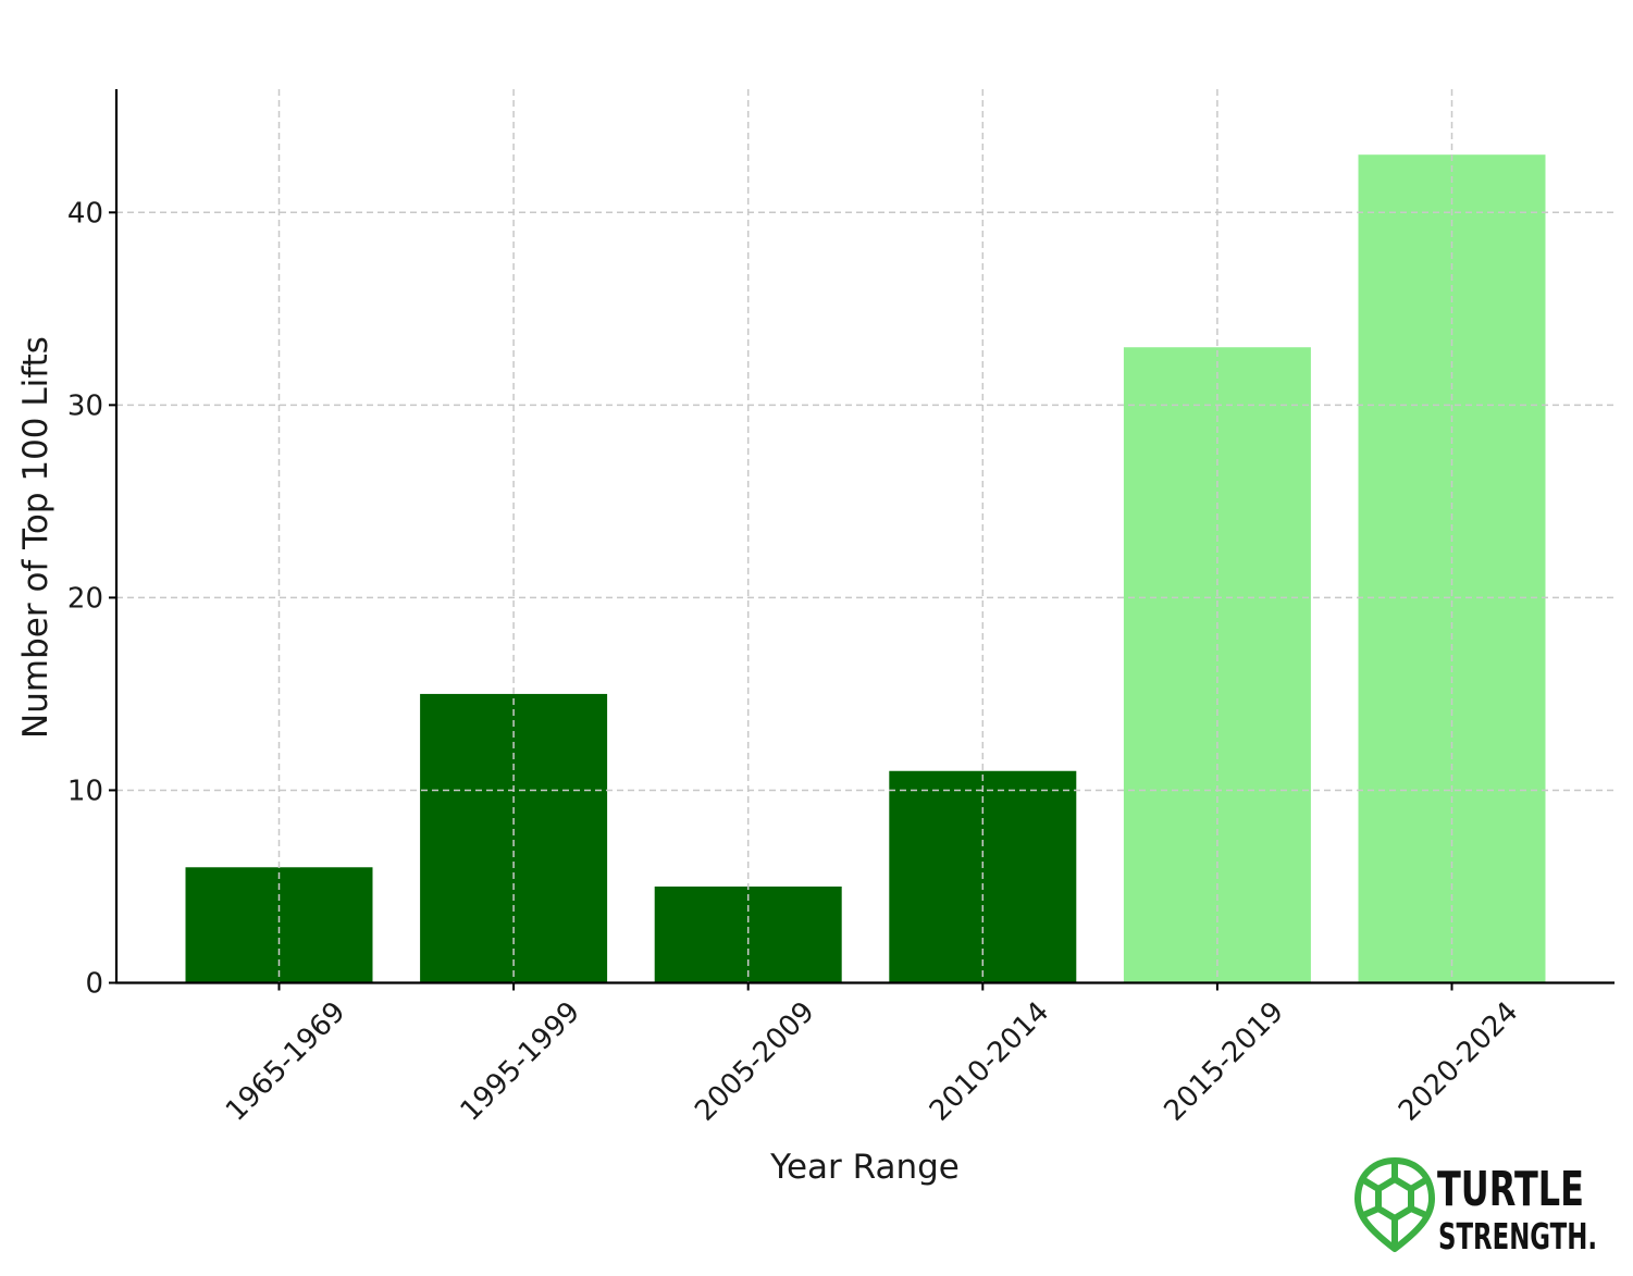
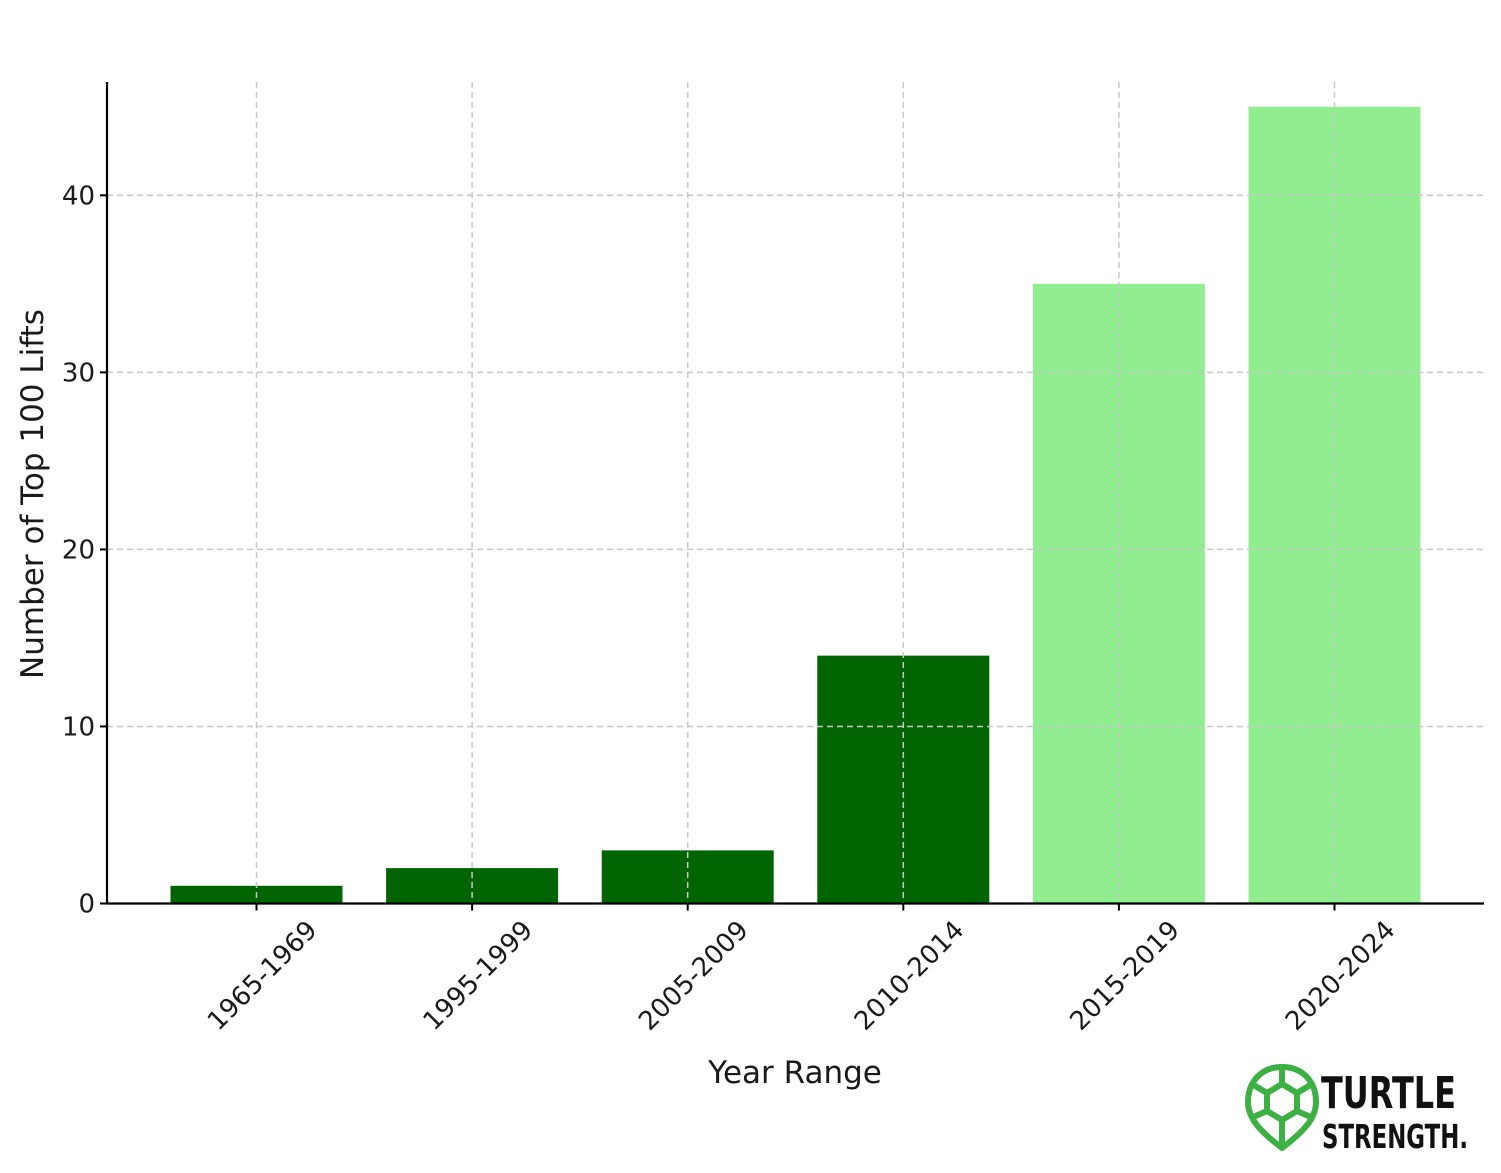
1965-1969: 6 -> 1
1995-1999: 15 -> 2
2005-2009: 5 -> 3
2010-2014: 11 -> 14
2015-2019: 33 -> 35
2020-2024: 43 -> 45
